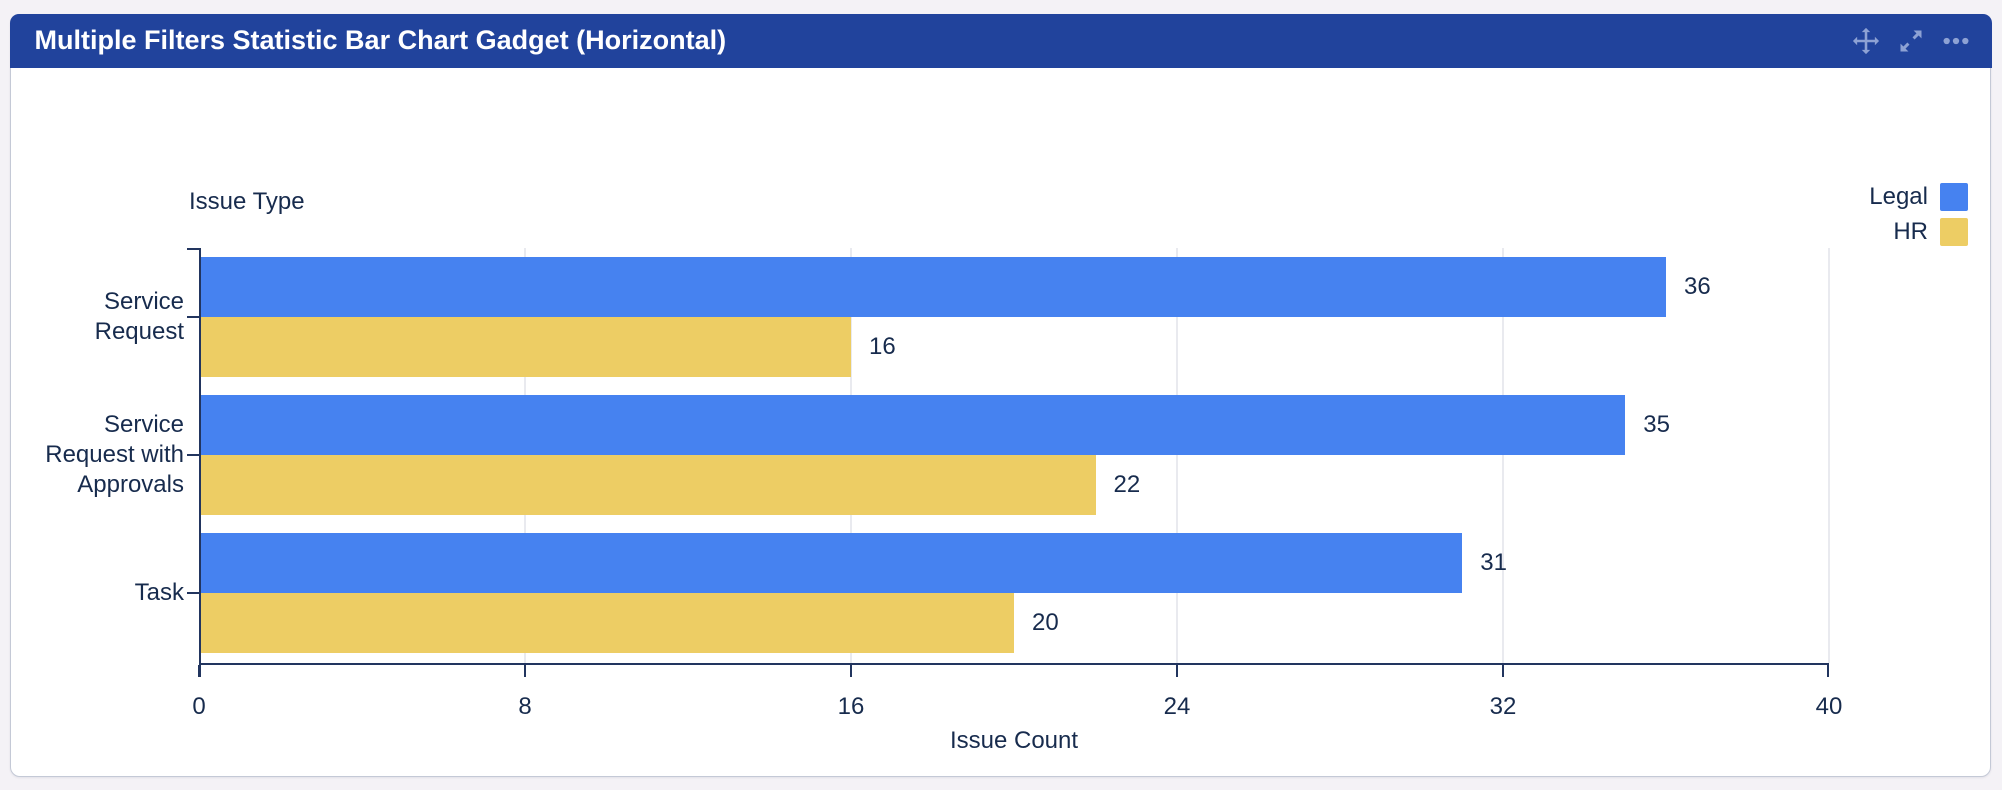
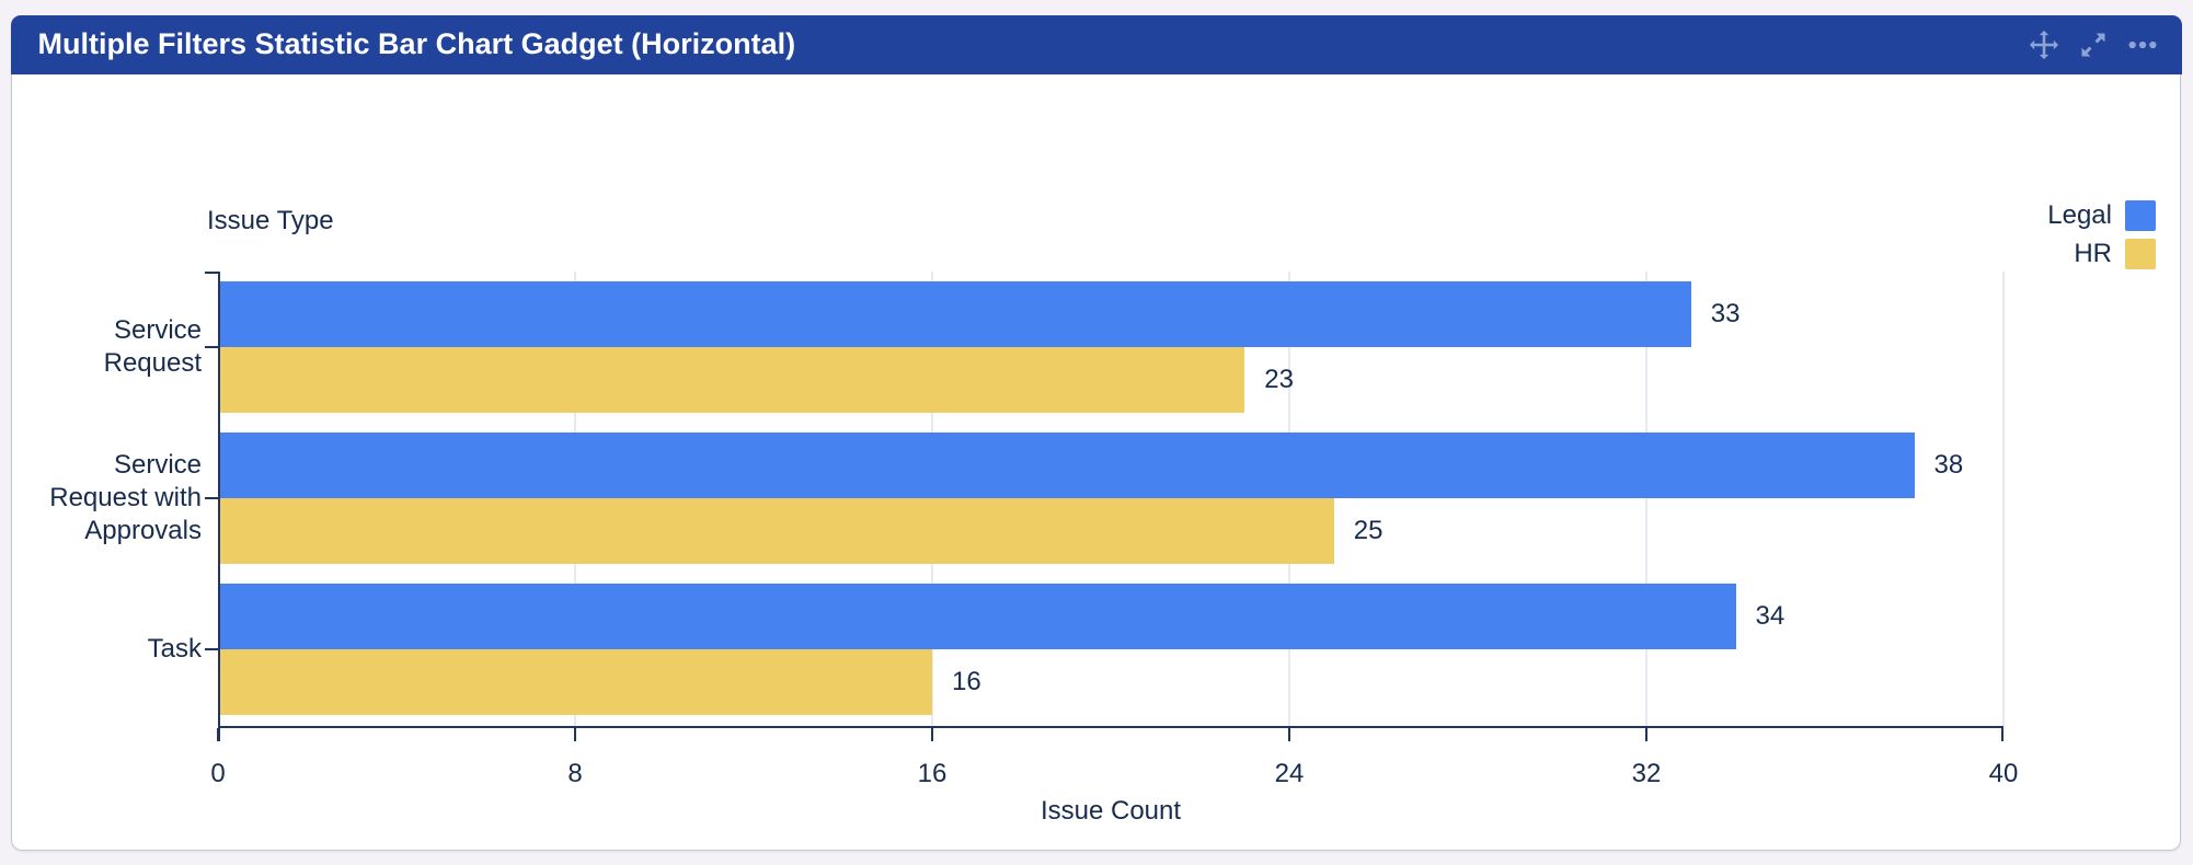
Legal/Service Request: 36 -> 33
HR/Service Request: 16 -> 23
Legal/Service Request with Approvals: 35 -> 38
HR/Service Request with Approvals: 22 -> 25
Legal/Task: 31 -> 34
HR/Task: 20 -> 16
